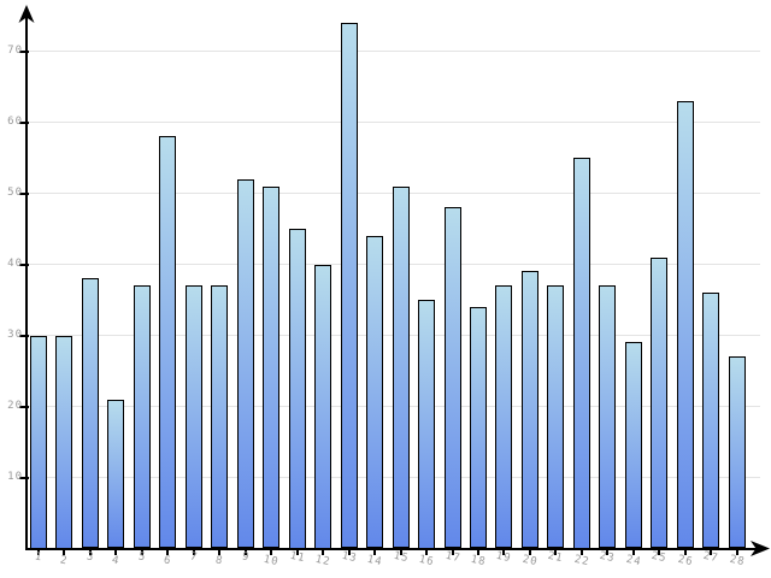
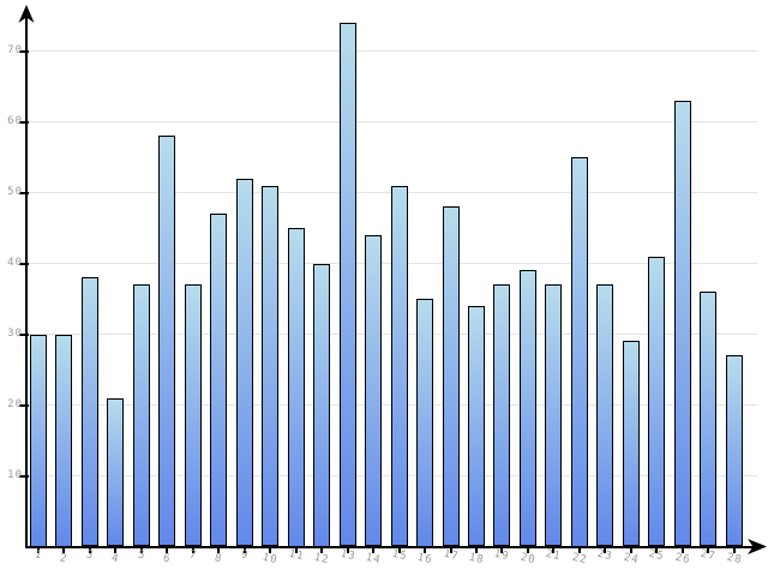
8: 37 -> 47
